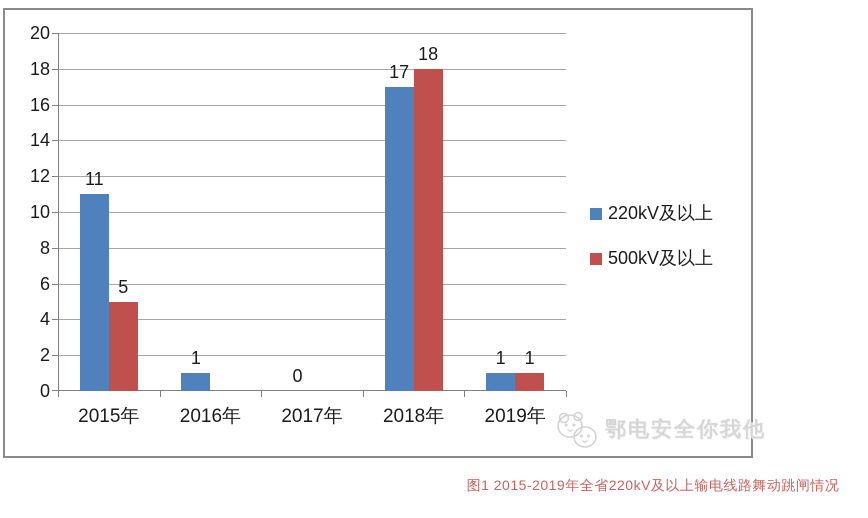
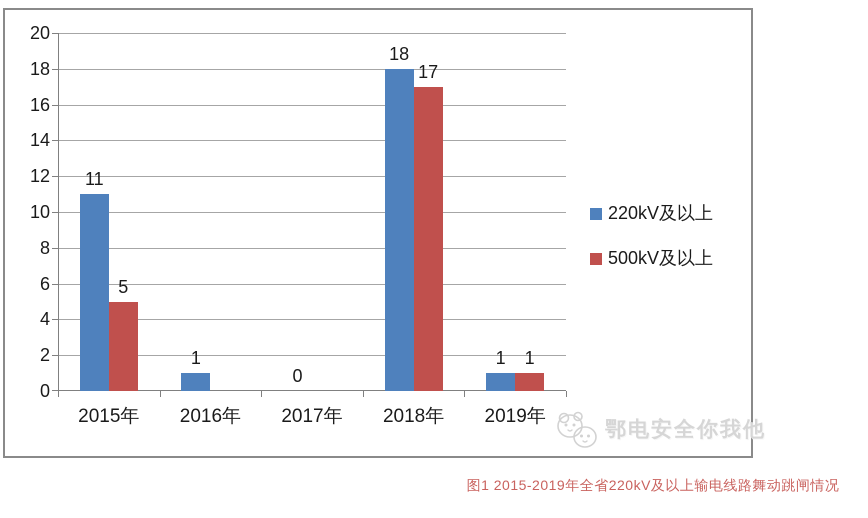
220kV及以上/2018年: 17 -> 18
500kV及以上/2018年: 18 -> 17
